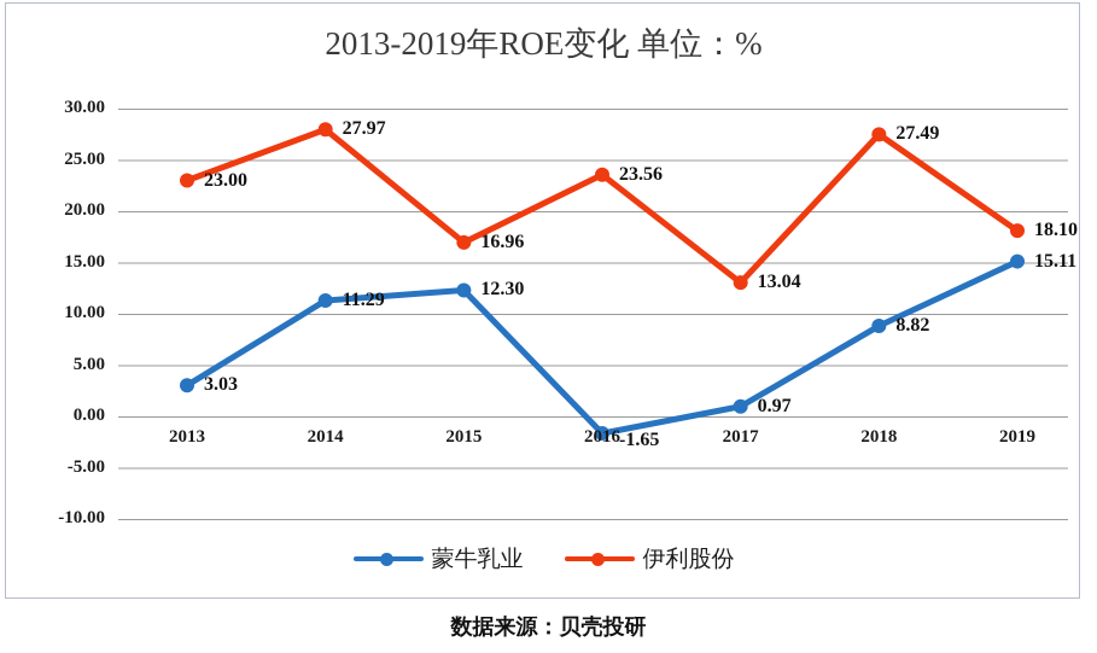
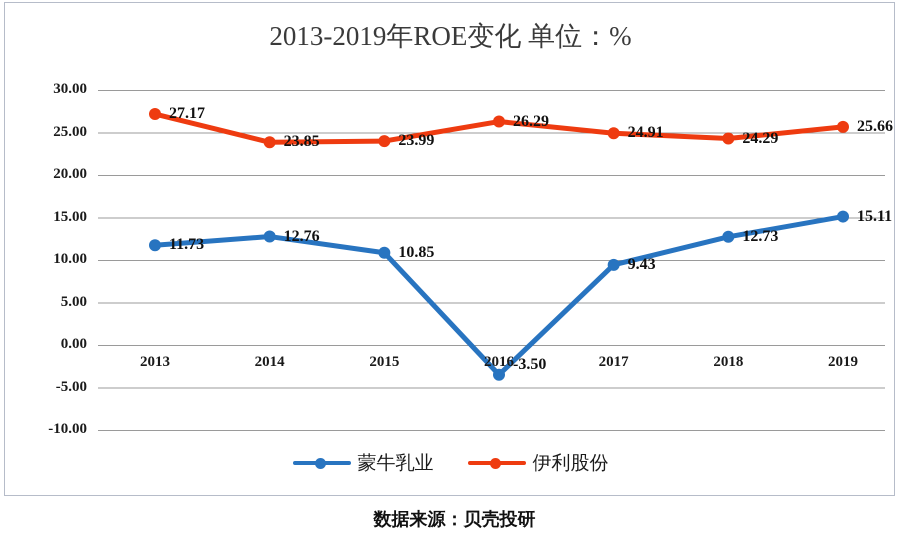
蒙牛乳业/2013: 3.03 -> 11.73
伊利股份/2013: 23.00 -> 27.17
蒙牛乳业/2014: 11.29 -> 12.76
伊利股份/2014: 27.97 -> 23.85
蒙牛乳业/2015: 12.30 -> 10.85
伊利股份/2015: 16.96 -> 23.99
蒙牛乳业/2016: -1.65 -> -3.50
伊利股份/2016: 23.56 -> 26.29
蒙牛乳业/2017: 0.97 -> 9.43
伊利股份/2017: 13.04 -> 24.91
蒙牛乳业/2018: 8.82 -> 12.73
伊利股份/2018: 27.49 -> 24.29
伊利股份/2019: 18.10 -> 25.66
